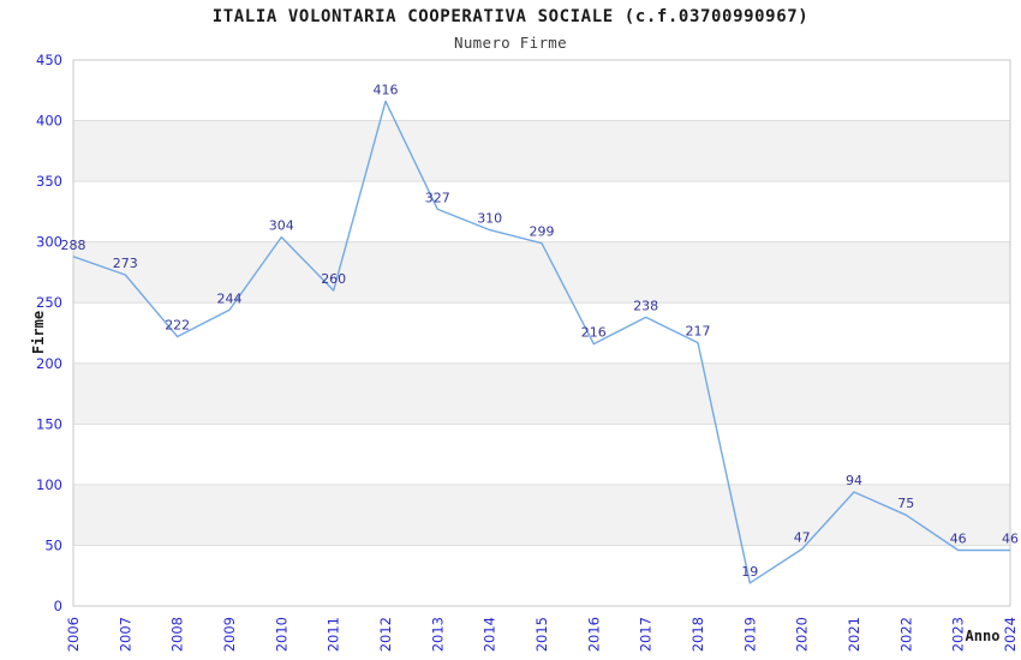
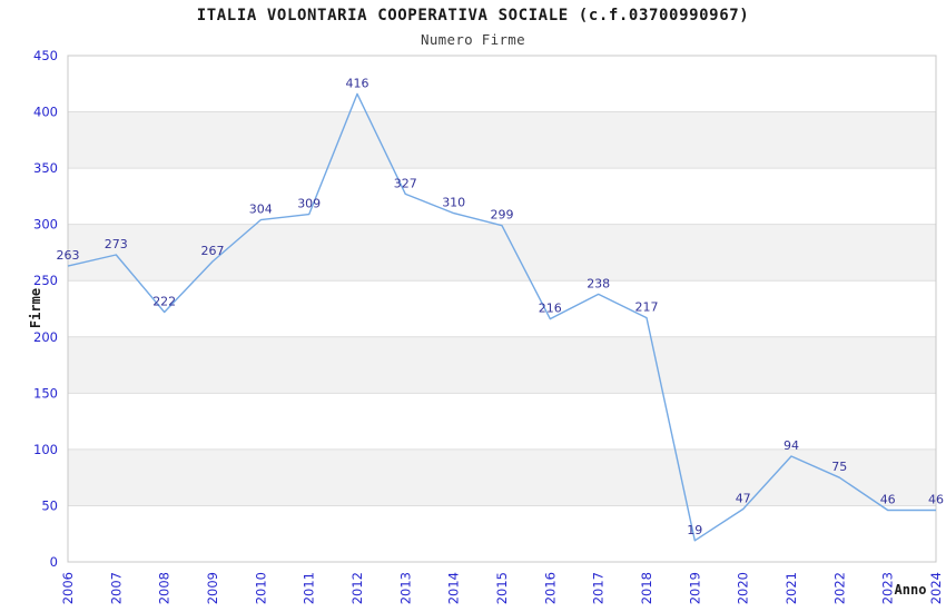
2006: 288 -> 263
2009: 244 -> 267
2011: 260 -> 309
